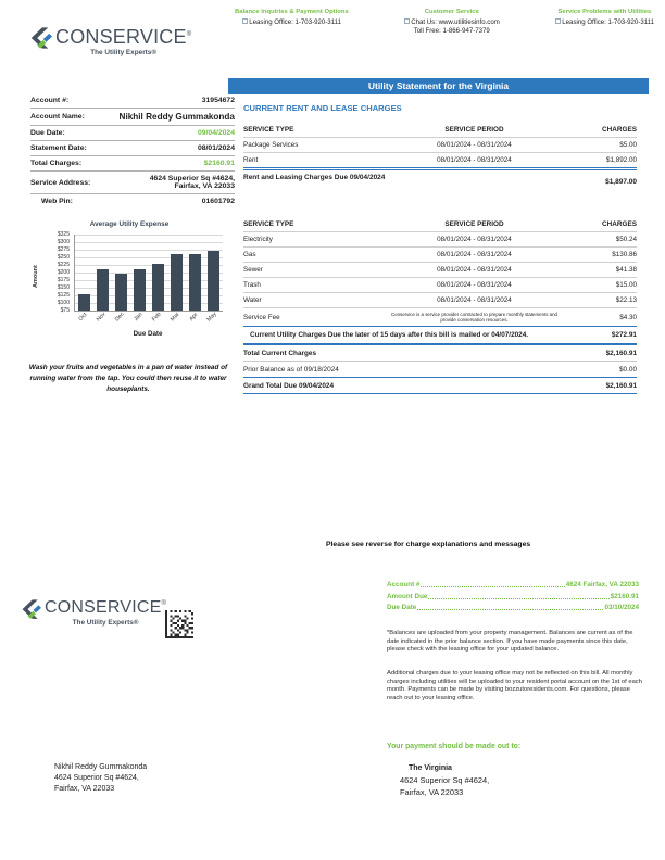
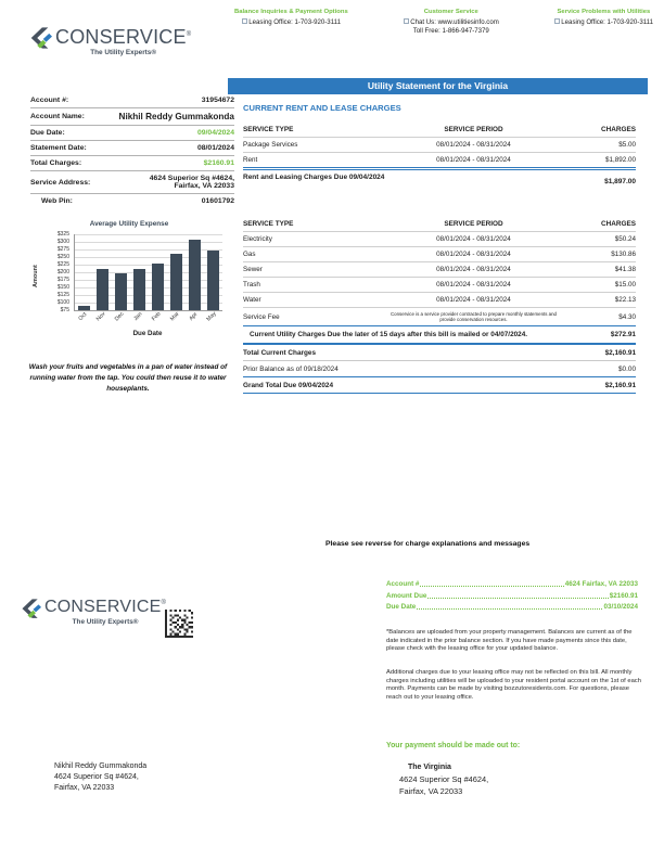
Oct: $130 -> $90
Apr: $260 -> $310
